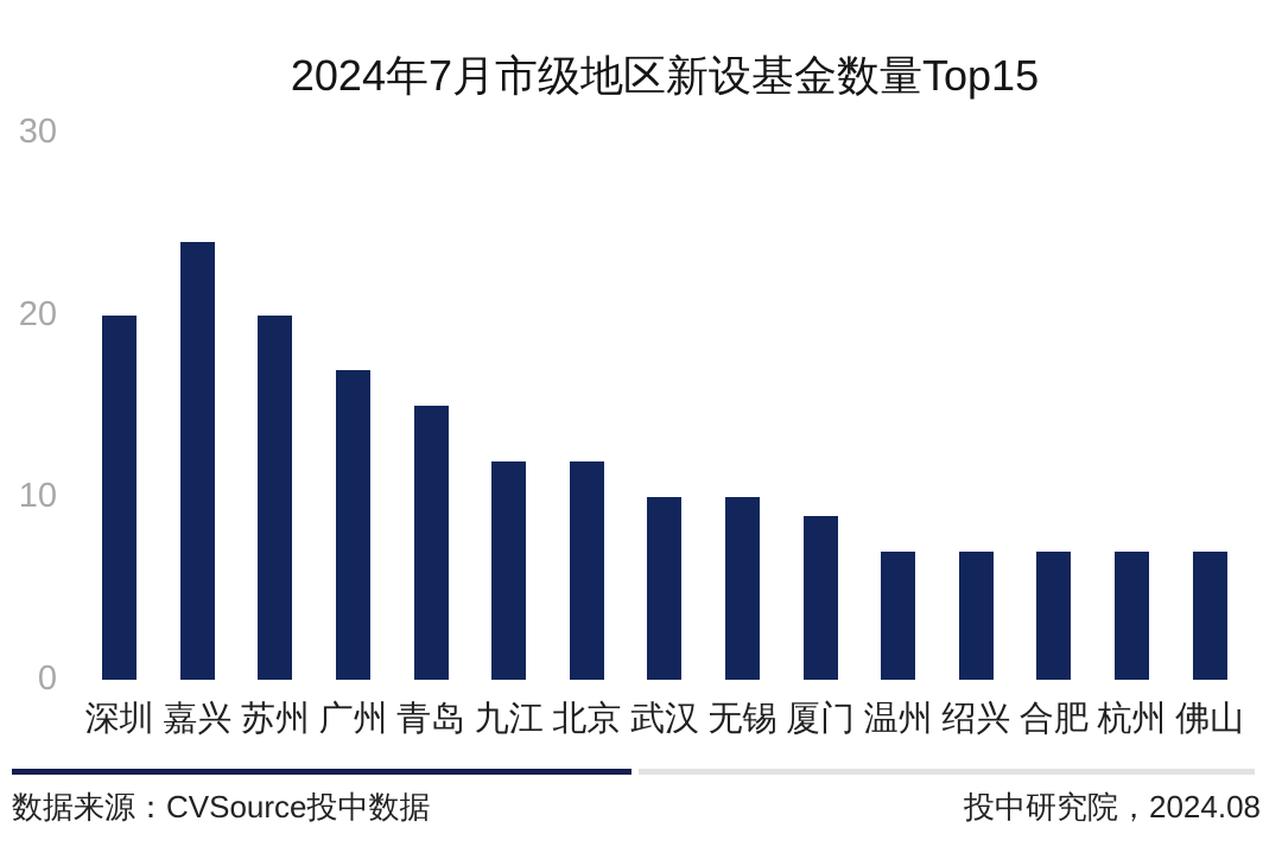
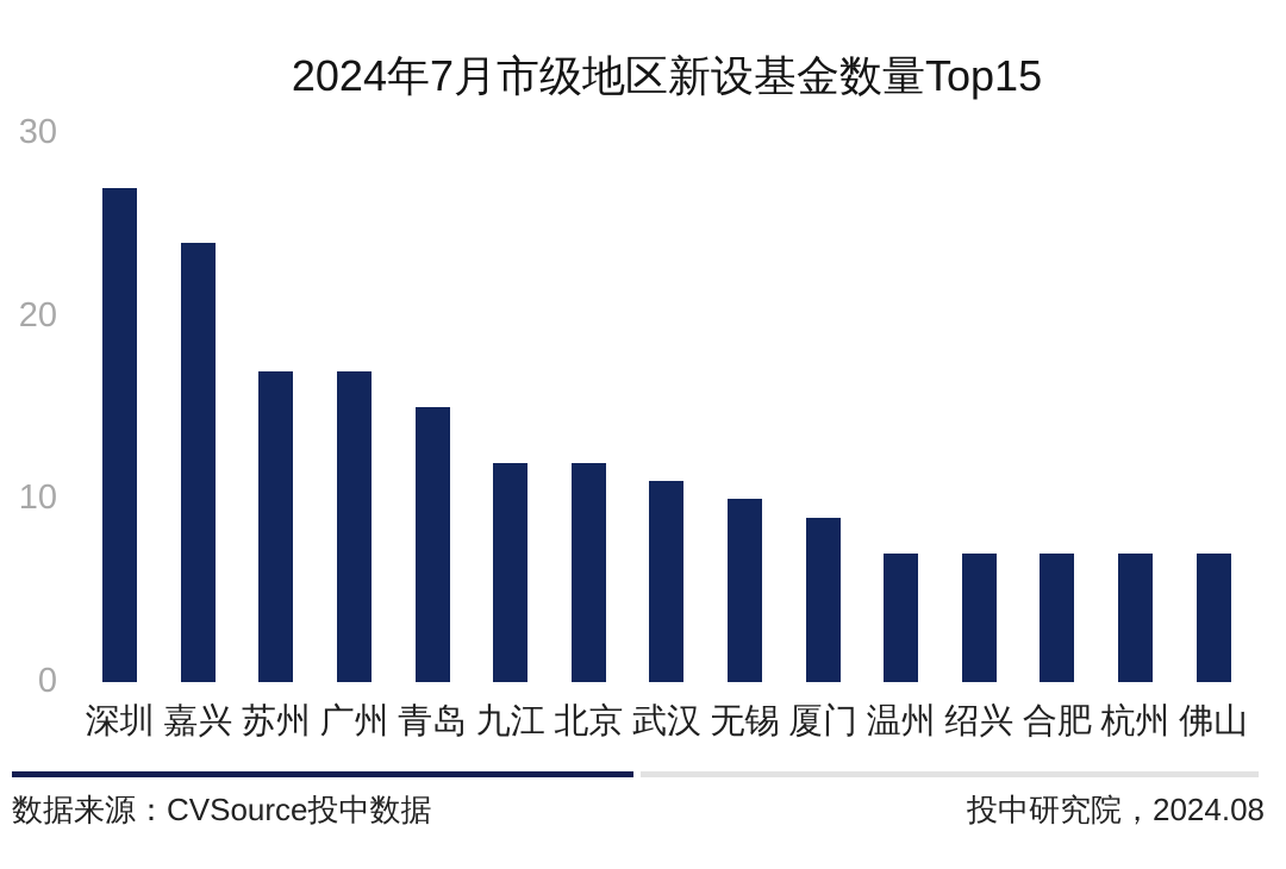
深圳: 20 -> 27
苏州: 20 -> 17
武汉: 10 -> 11
